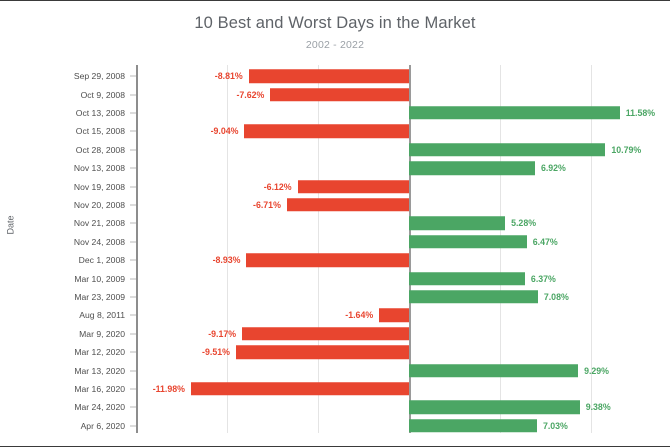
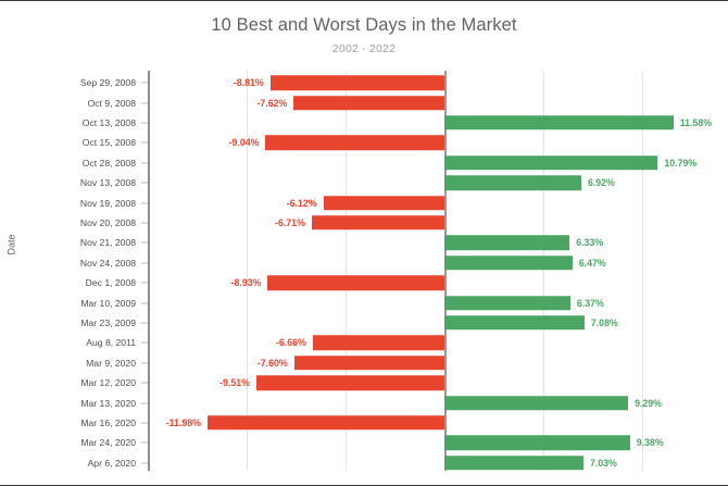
Nov 21, 2008: 5.28% -> 6.33%
Aug 8, 2011: -1.64% -> -6.66%
Mar 9, 2020: -9.17% -> -7.60%
